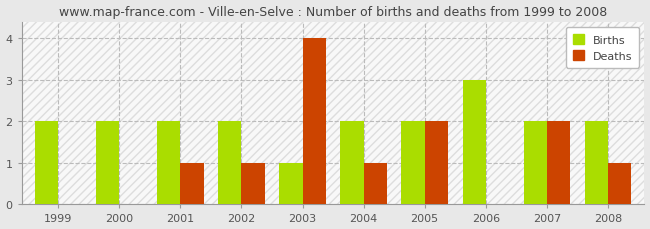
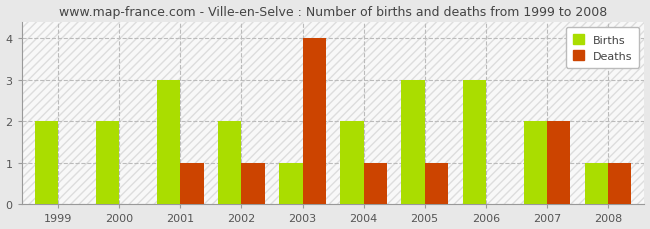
Births/2001: 2 -> 3
Births/2005: 2 -> 3
Deaths/2005: 2 -> 1
Births/2008: 2 -> 1
